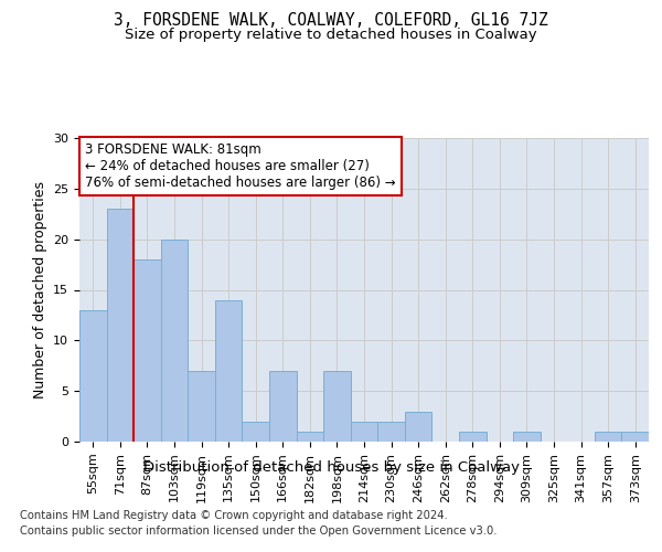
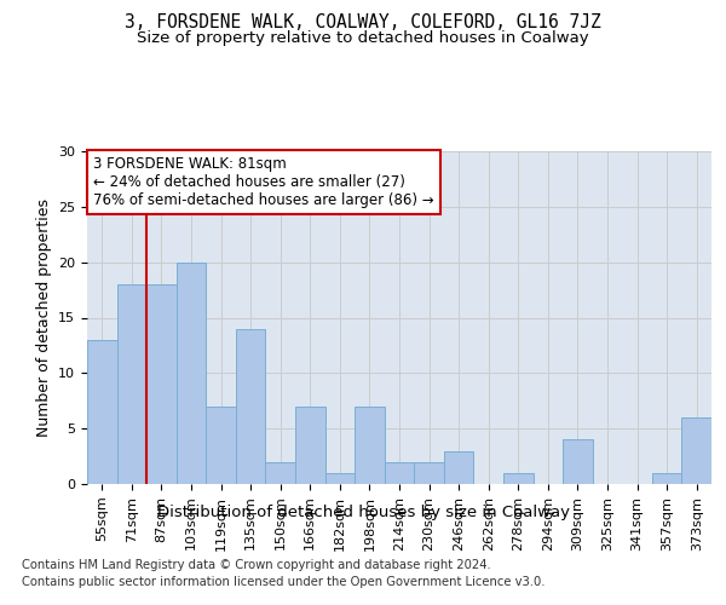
71sqm: 23 -> 18
309sqm: 1 -> 4
373sqm: 1 -> 6
